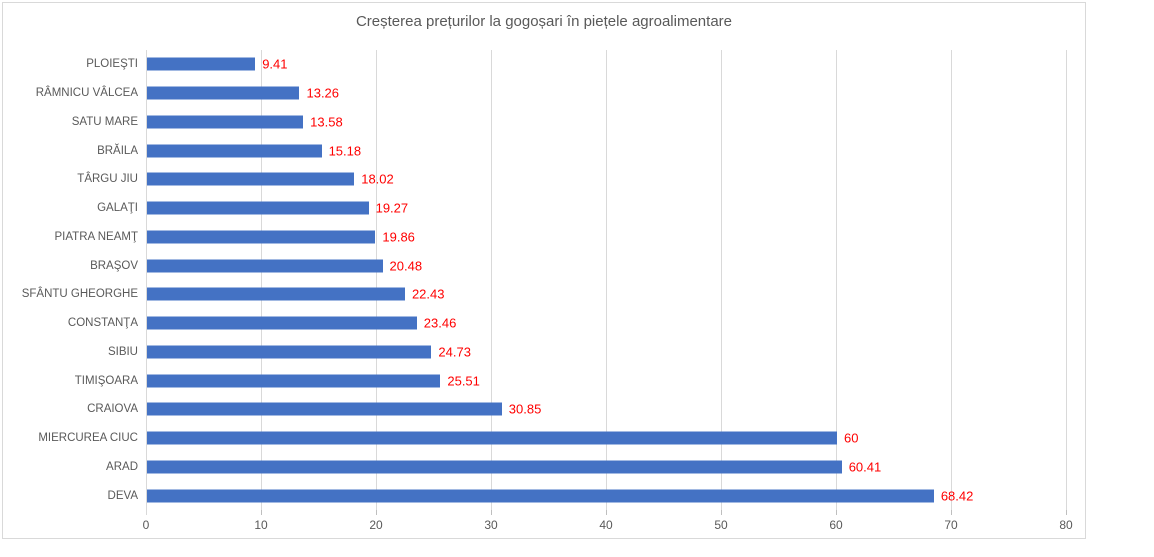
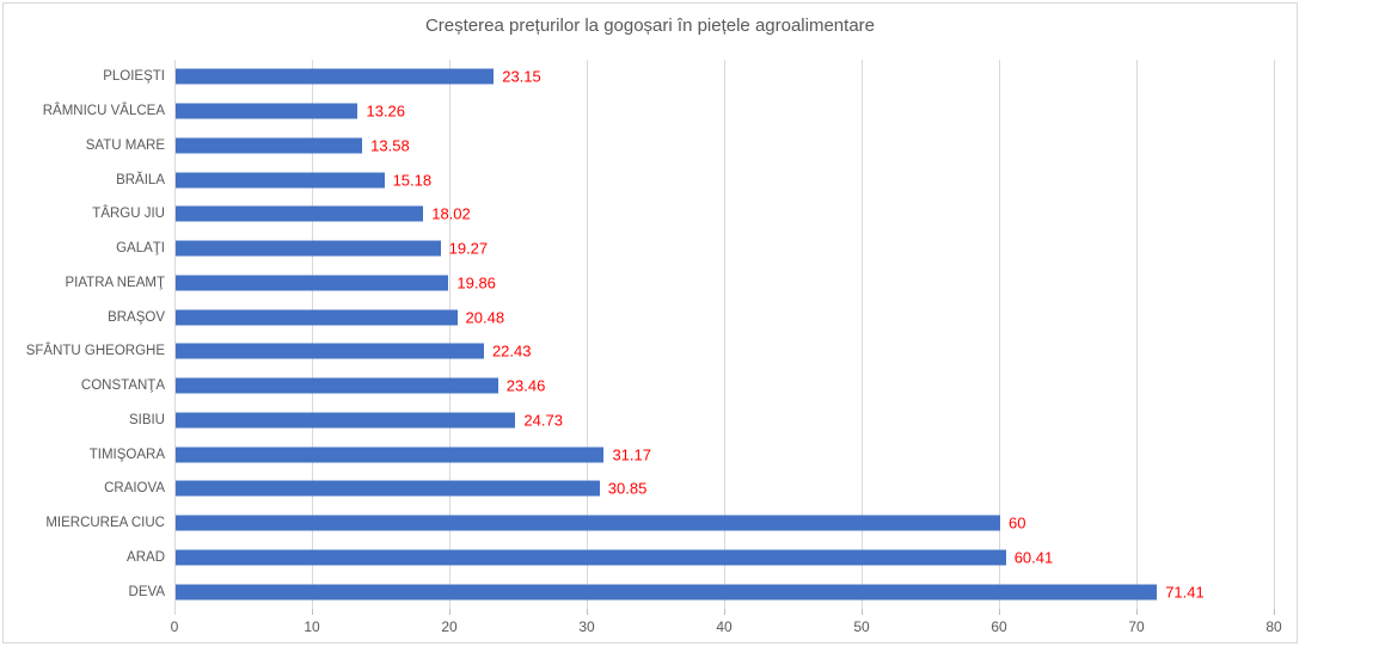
PLOIEŞTI: 9.41 -> 23.15
TIMIŞOARA: 25.51 -> 31.17
DEVA: 68.42 -> 71.41
